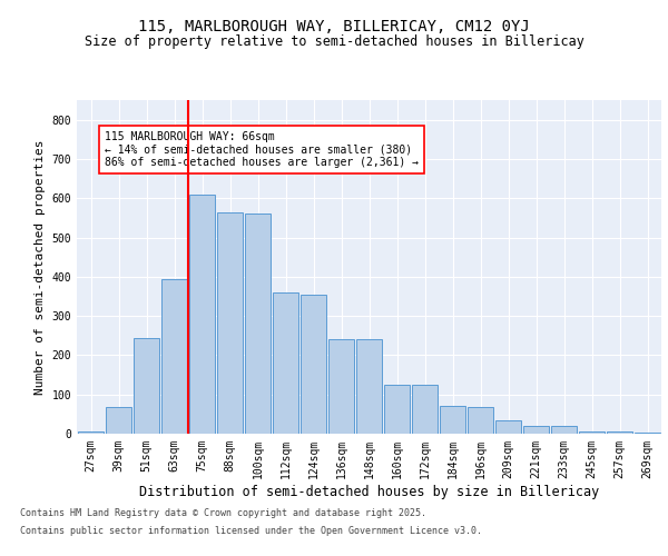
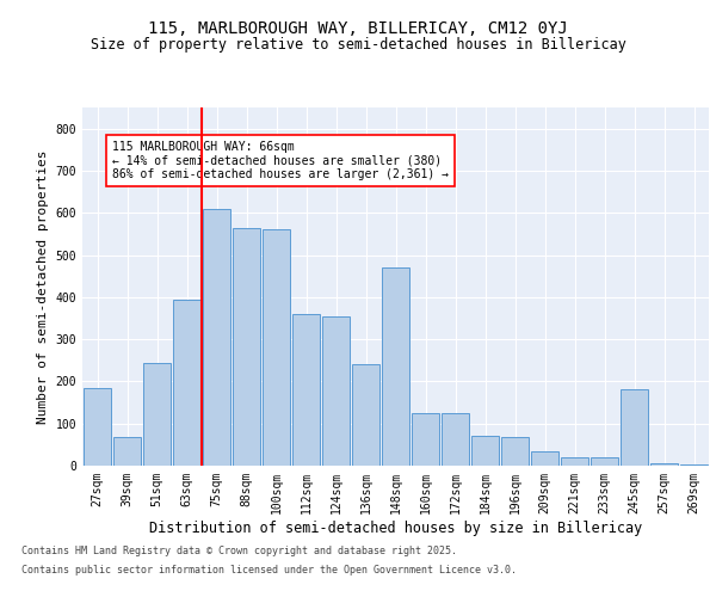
27sqm: 5 -> 185
148sqm: 240 -> 470
245sqm: 5 -> 180
